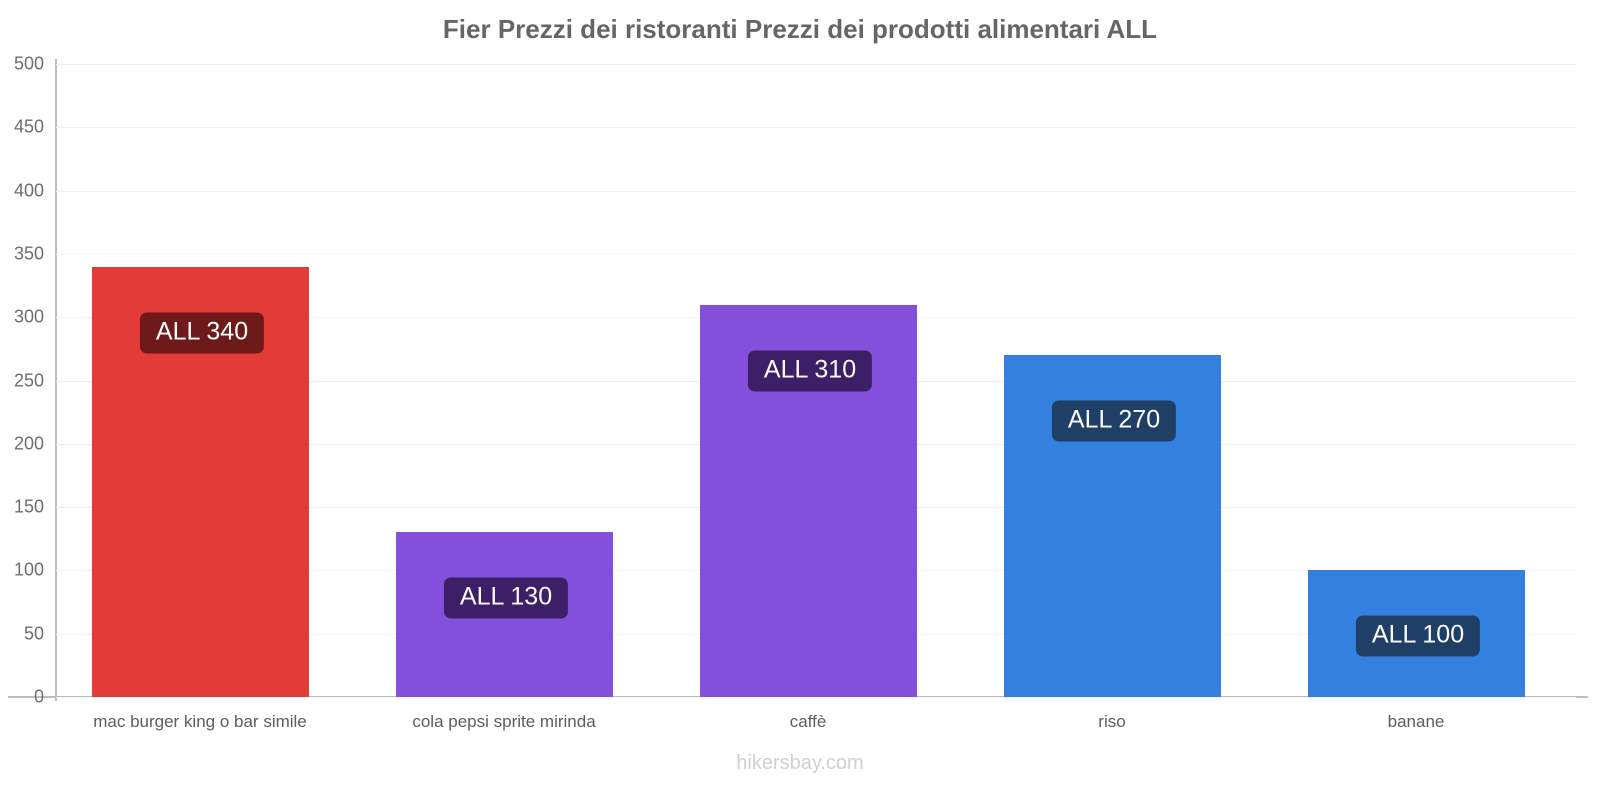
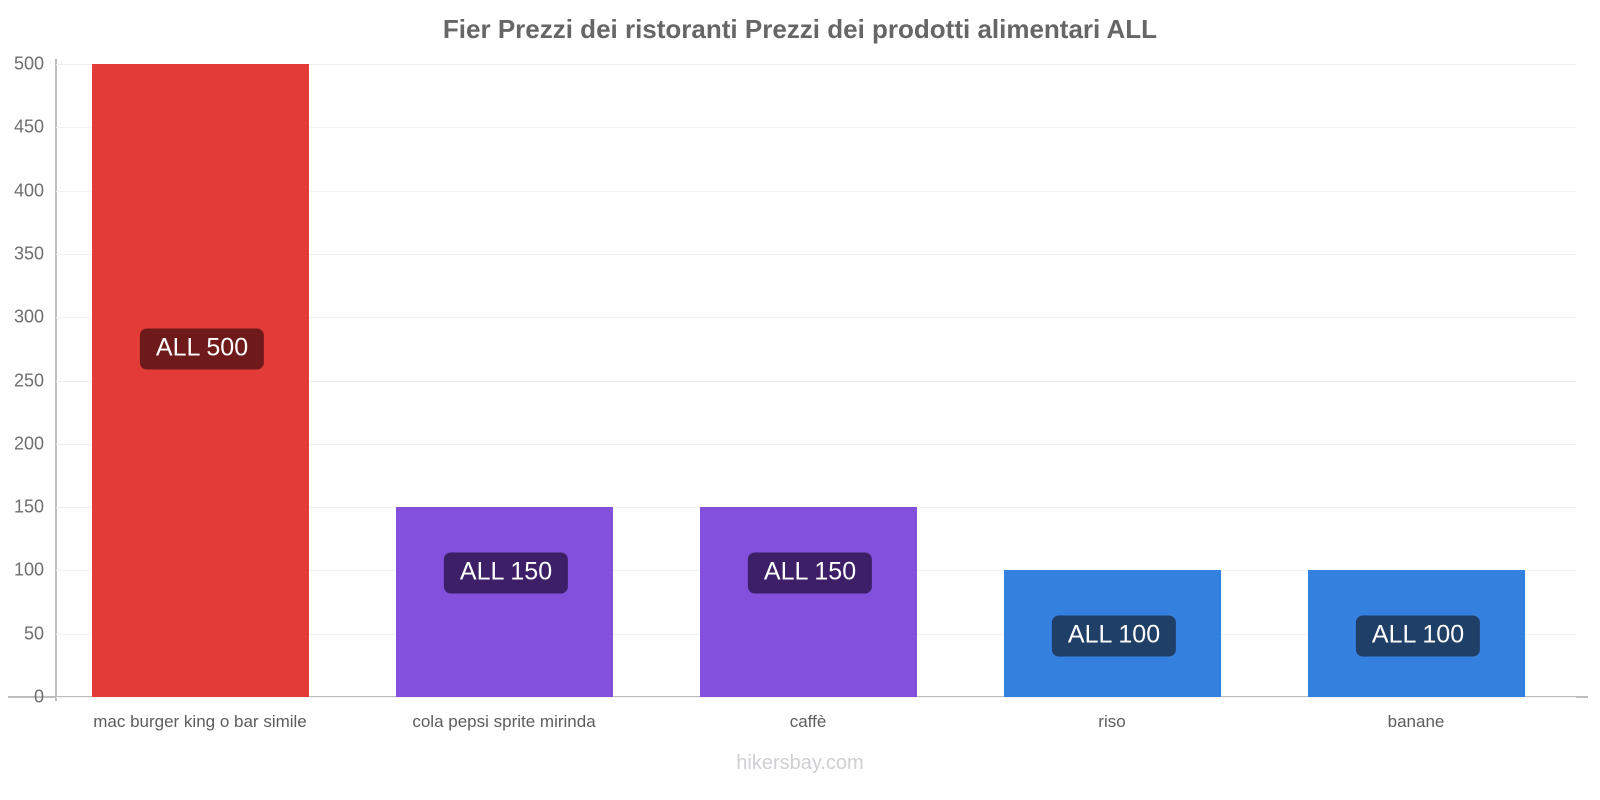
mac burger king o bar simile: 340 -> 500
cola pepsi sprite mirinda: 130 -> 150
caffè: 310 -> 150
riso: 270 -> 100
